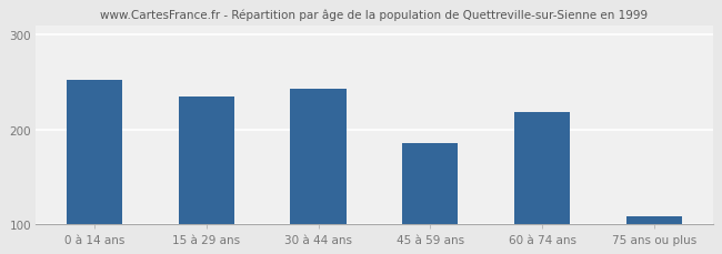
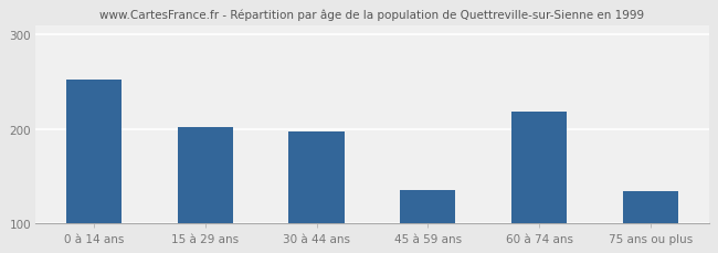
15 à 29 ans: 235 -> 202
30 à 44 ans: 243 -> 198
45 à 59 ans: 186 -> 136
75 ans ou plus: 109 -> 134
